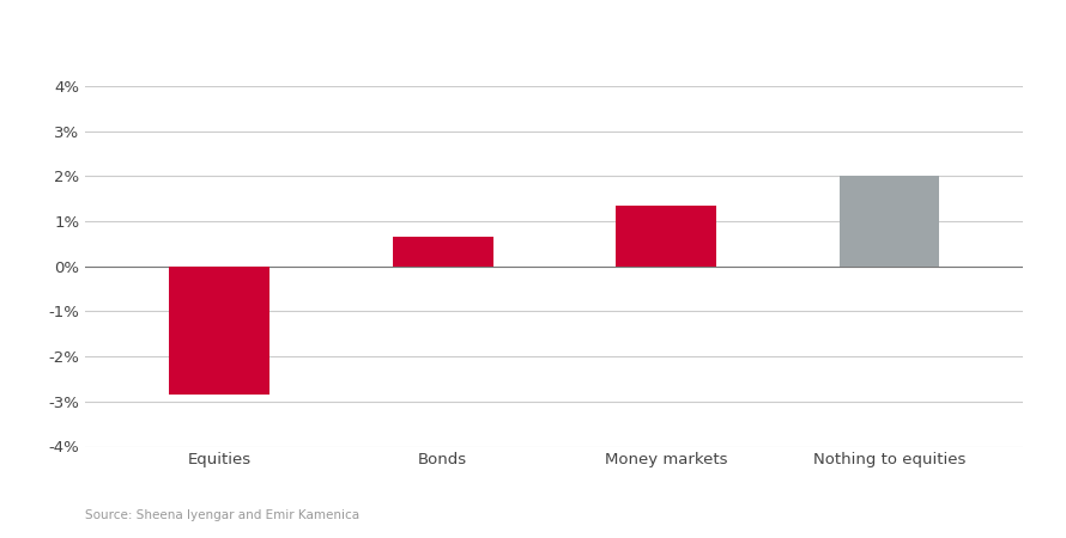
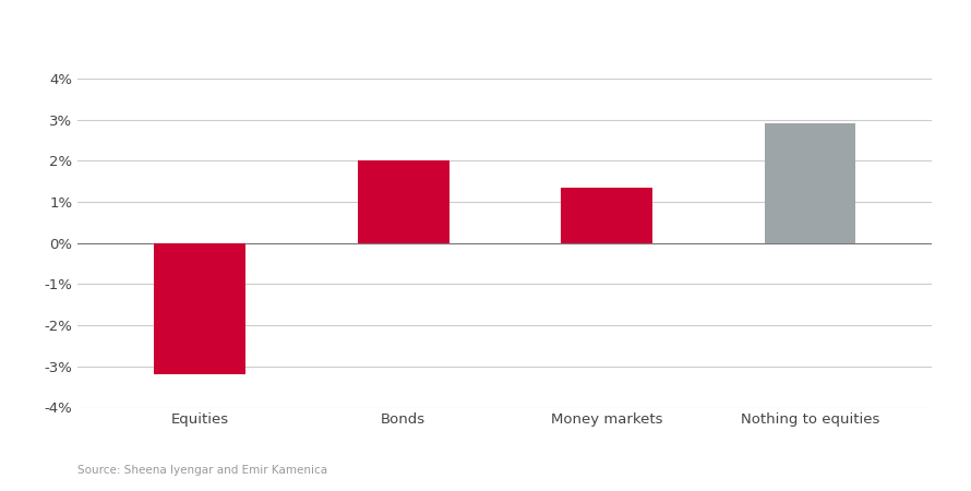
Equities: -2.85% -> -3.20%
Bonds: 0.65% -> 2.00%
Nothing to equities: 2.00% -> 2.90%
